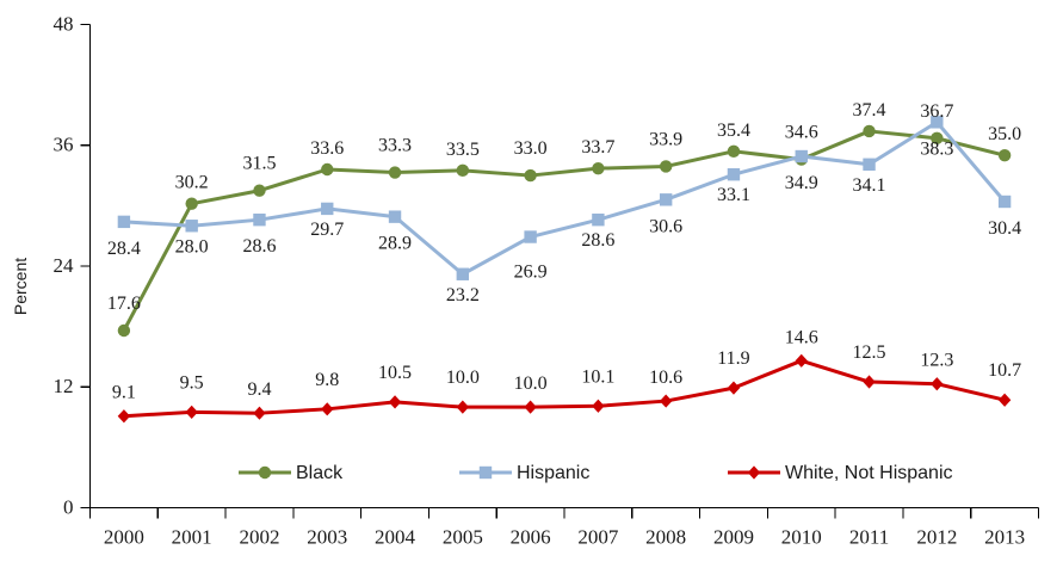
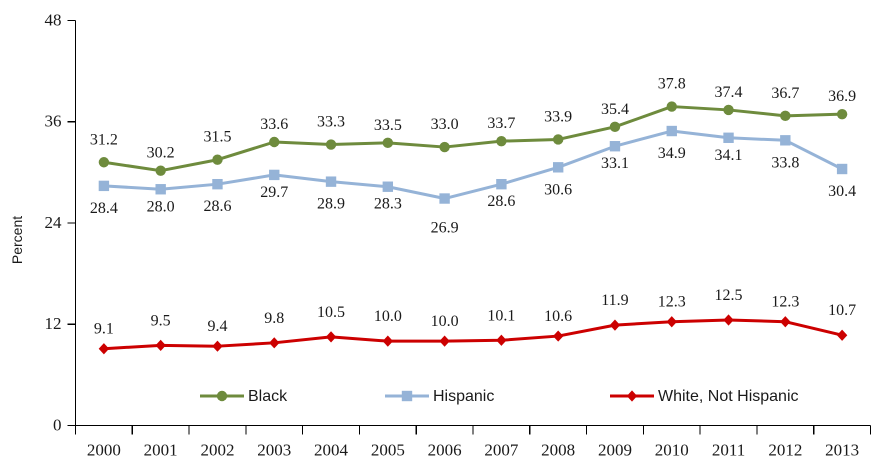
Black/2000: 17.6 -> 31.2
Hispanic/2005: 23.2 -> 28.3
Black/2010: 34.6 -> 37.8
White, Not Hispanic/2010: 14.6 -> 12.3
Hispanic/2012: 38.3 -> 33.8
Black/2013: 35.0 -> 36.9
